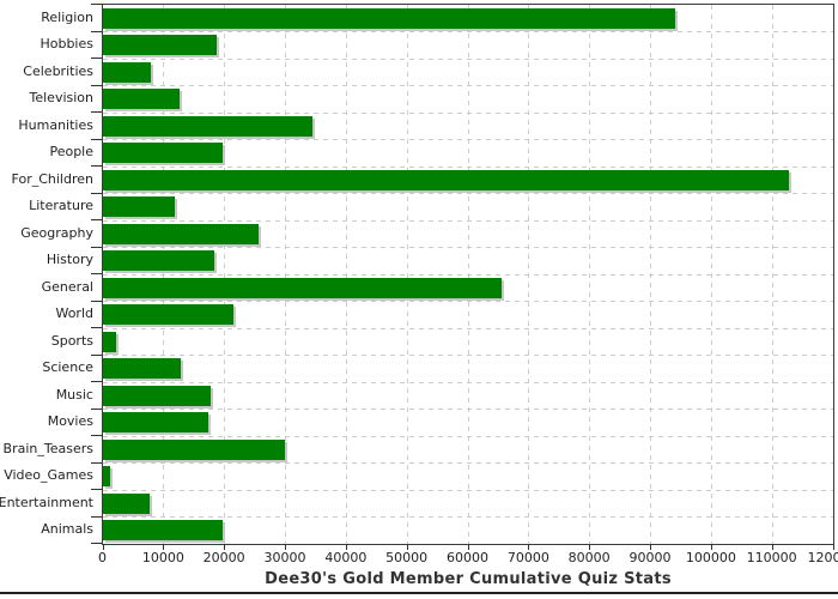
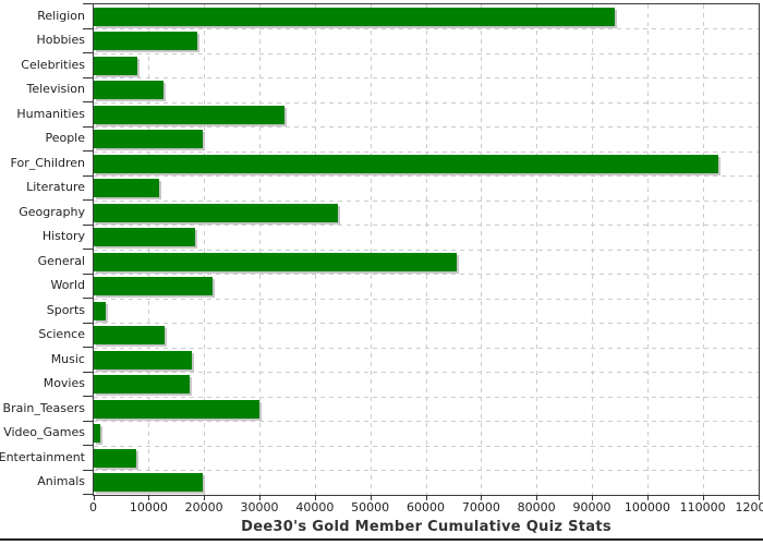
Geography: 26000 -> 44000
